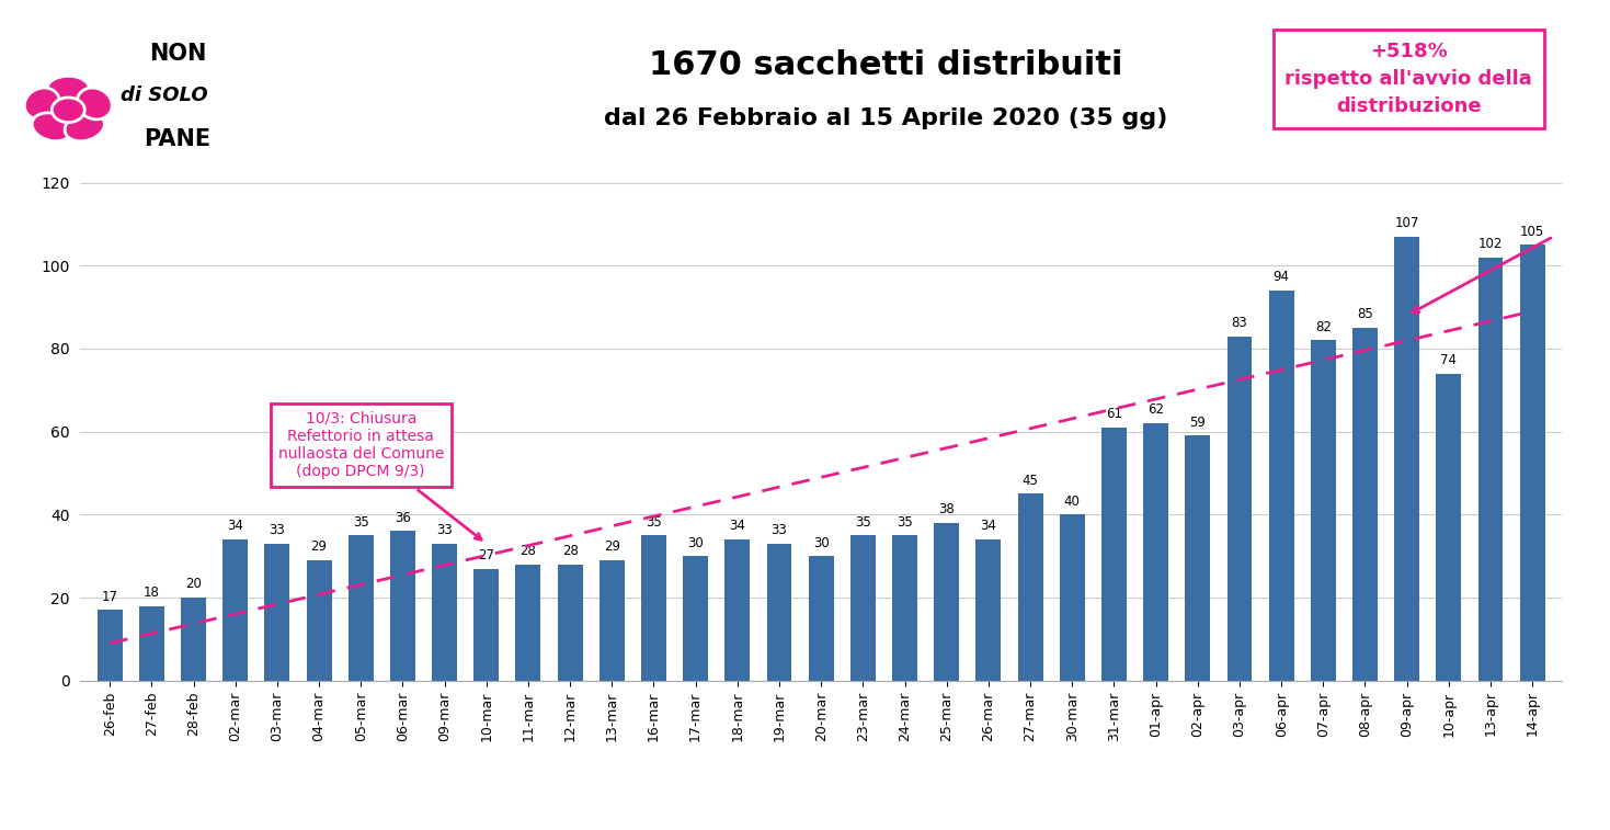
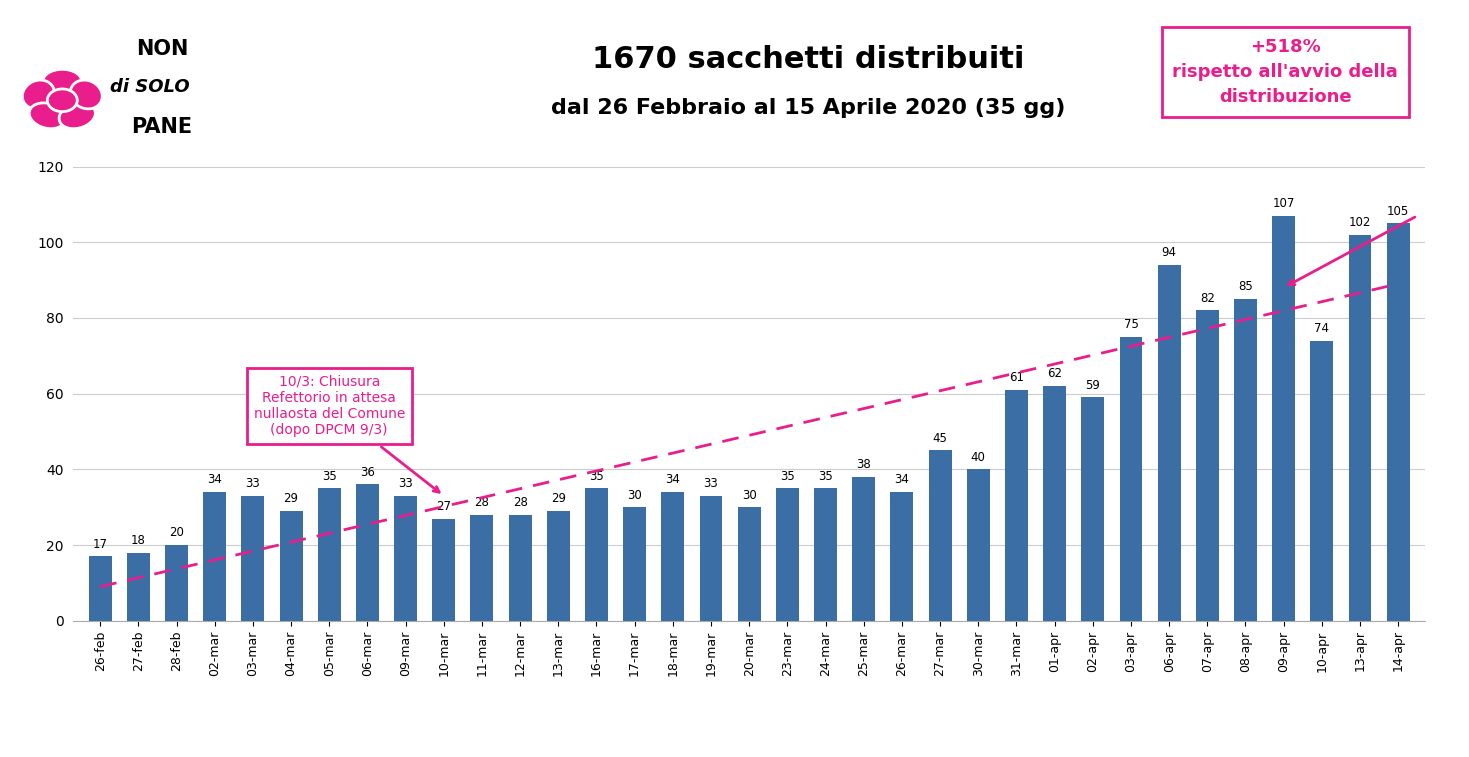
03-apr: 83 -> 75
